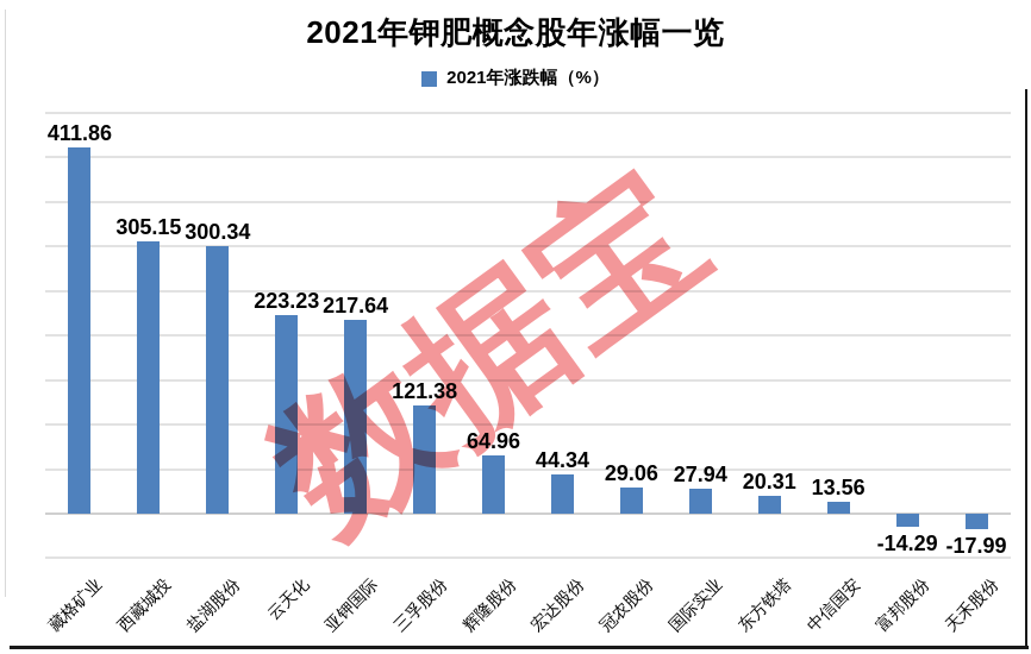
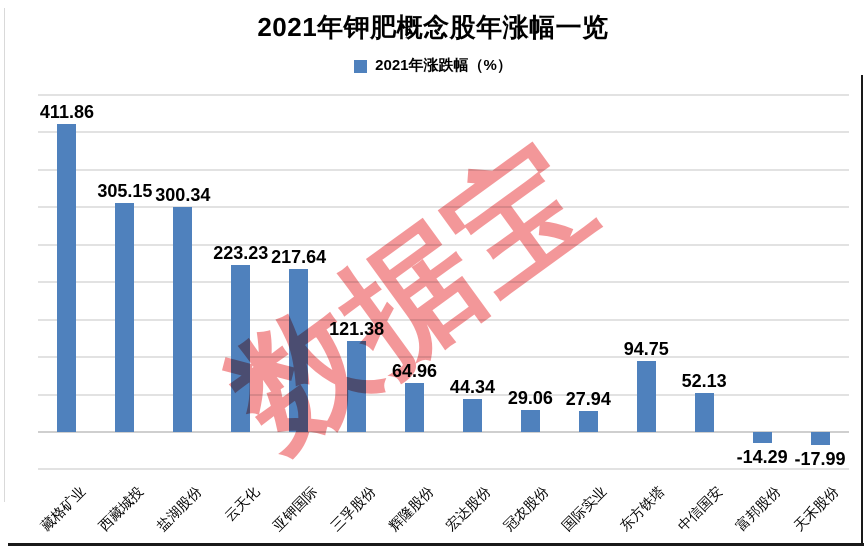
东方铁塔: 20.31 -> 94.75
中信国安: 13.56 -> 52.13
